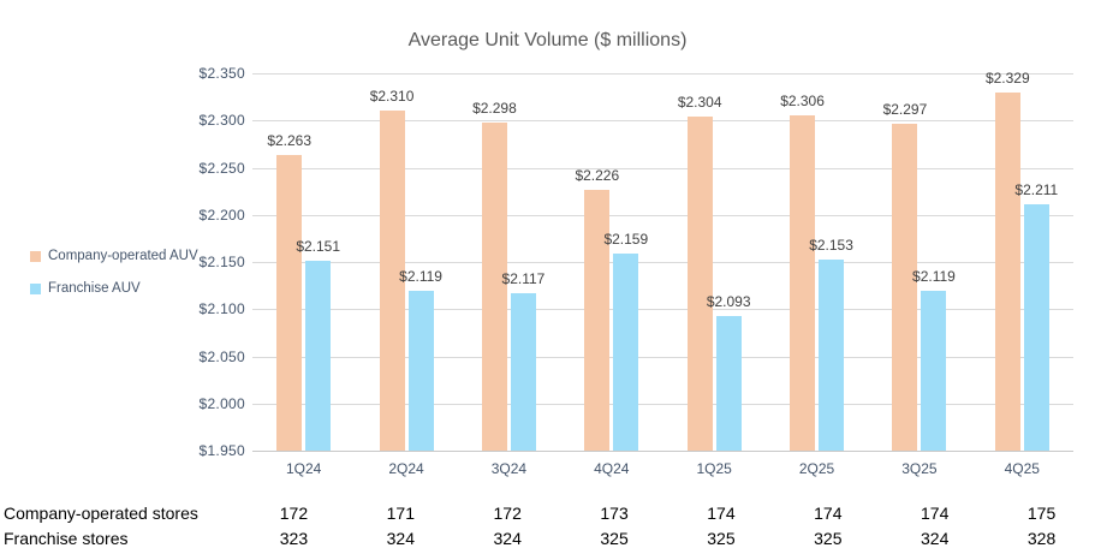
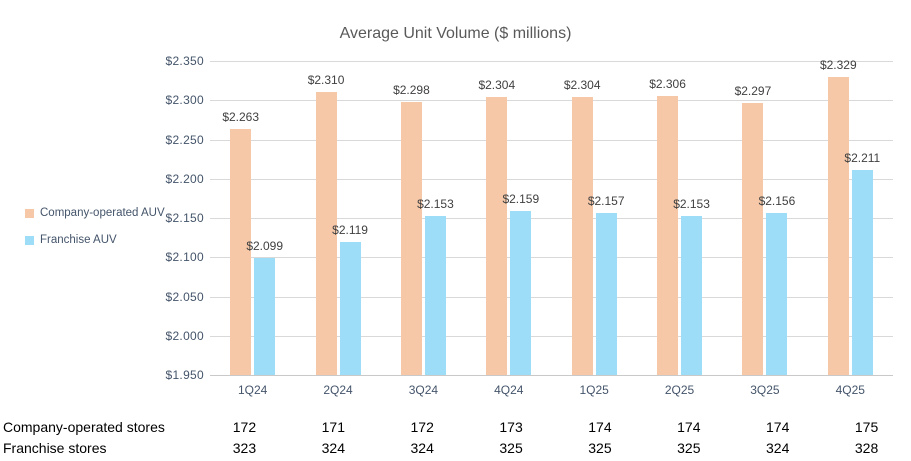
Franchise AUV/1Q24: $2.151 -> $2.099
Franchise AUV/3Q24: $2.117 -> $2.153
Company-operated AUV/4Q24: $2.226 -> $2.304
Franchise AUV/1Q25: $2.093 -> $2.157
Franchise AUV/3Q25: $2.119 -> $2.156
